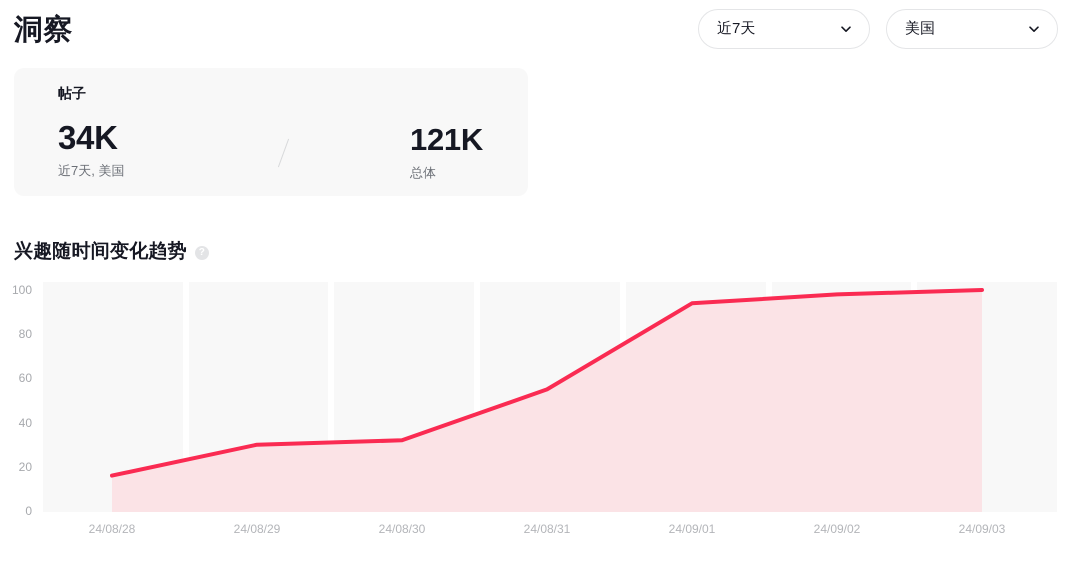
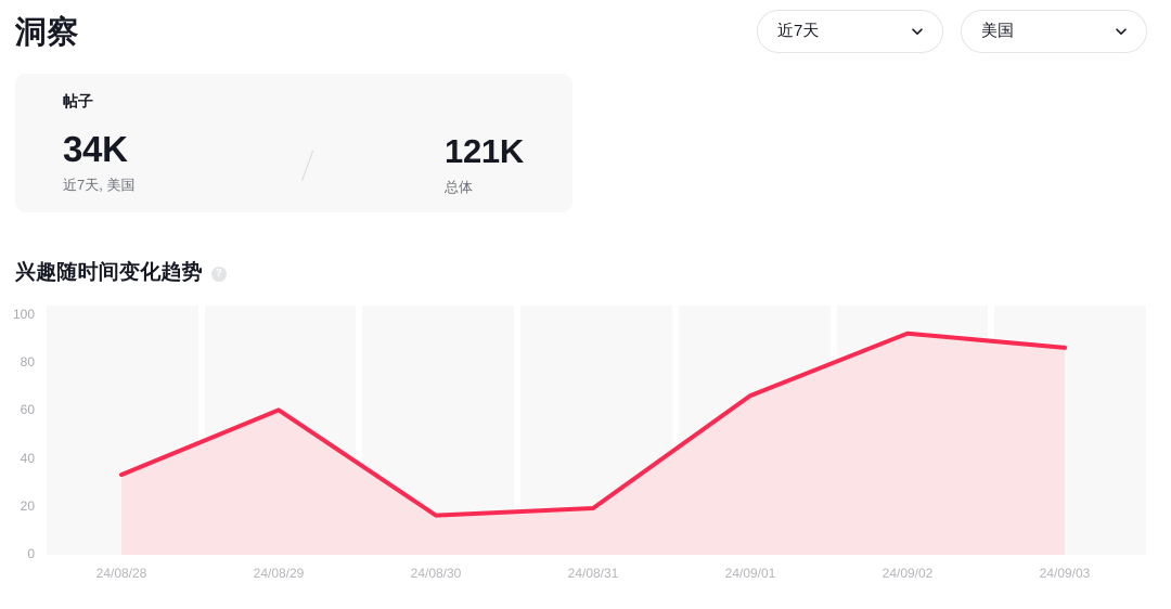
24/08/28: 16 -> 33
24/08/29: 30 -> 60
24/08/30: 32 -> 16
24/08/31: 55 -> 19
24/09/01: 94 -> 66
24/09/02: 98 -> 92
24/09/03: 100 -> 86
